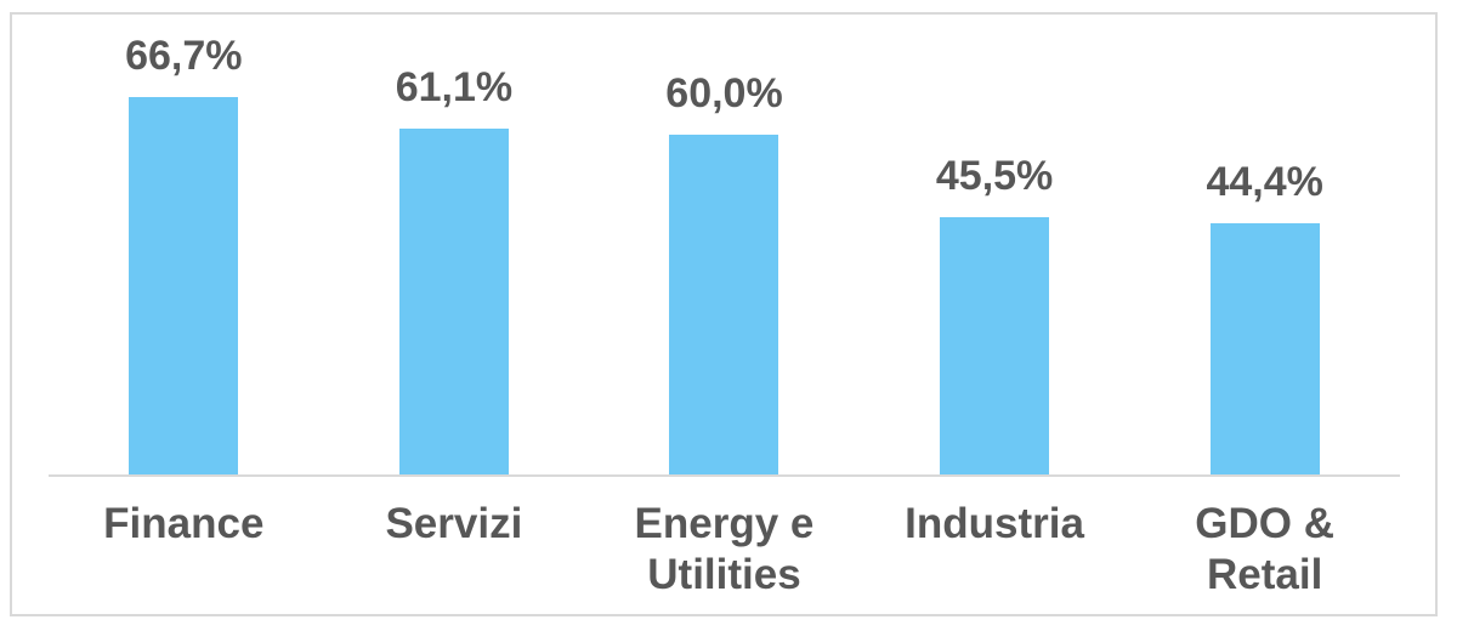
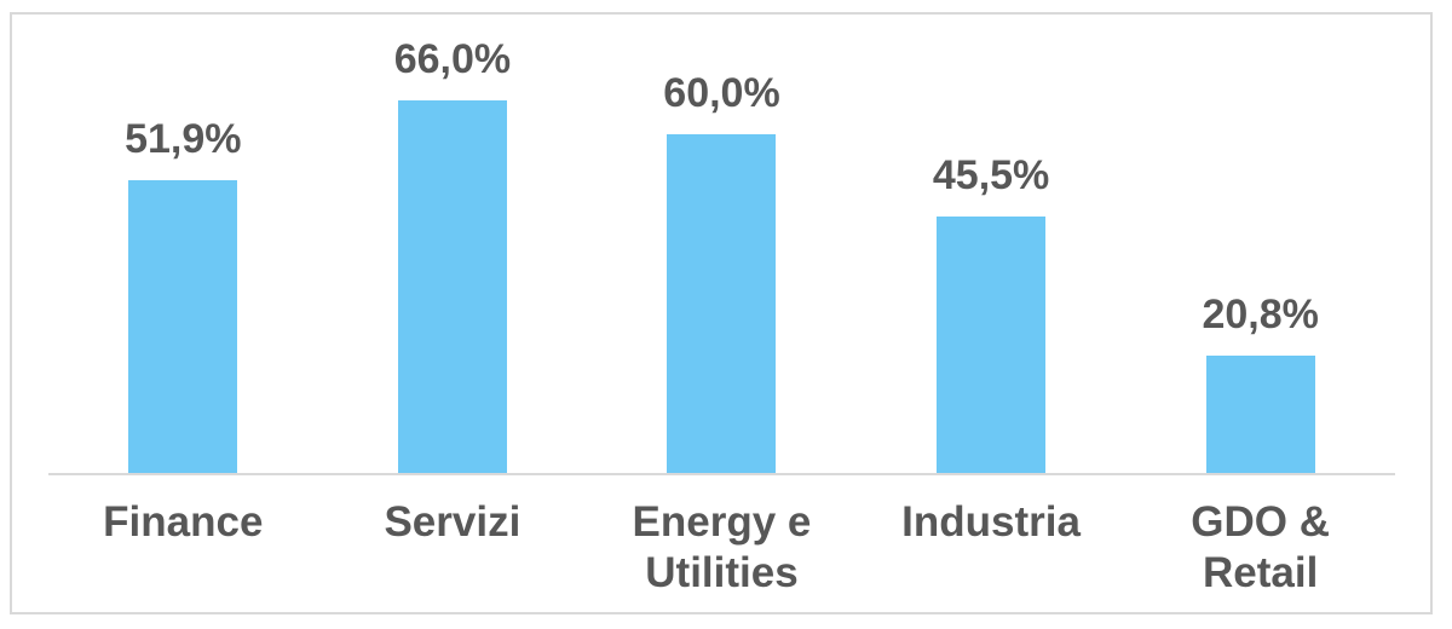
Finance: 66,7% -> 51,9%
Servizi: 61,1% -> 66,0%
GDO & Retail: 44,4% -> 20,8%
